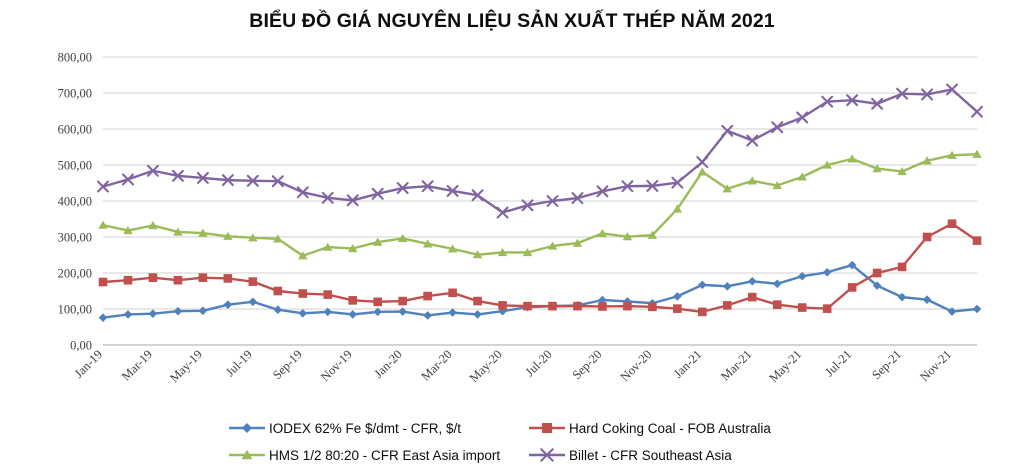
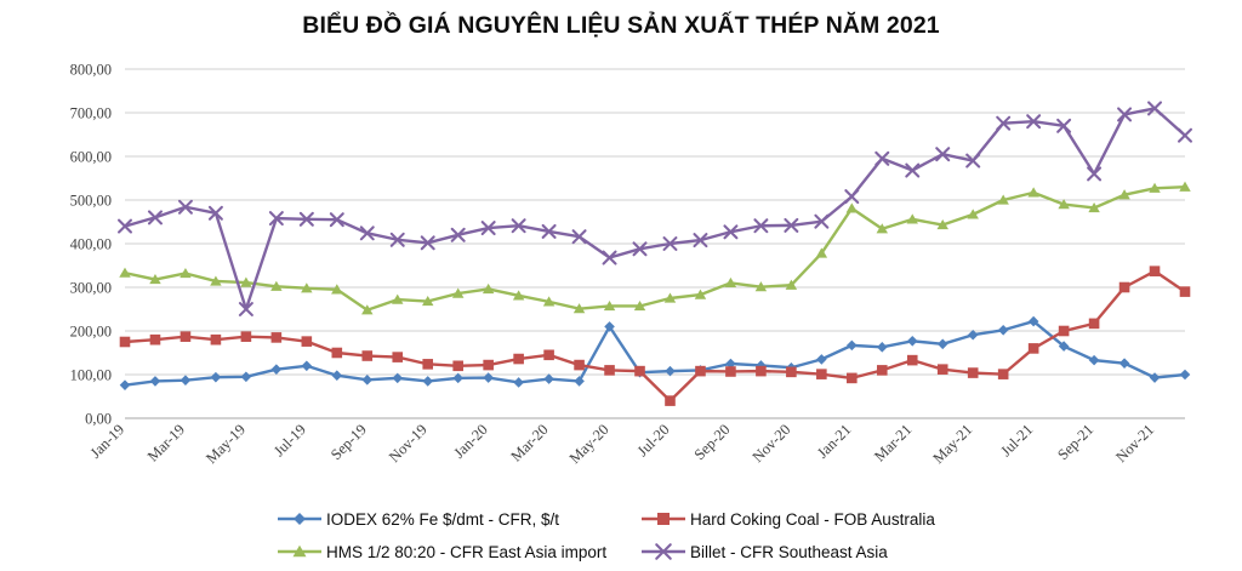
Billet - CFR Southeast Asia/May-19: 460 -> 250
IODEX 62% Fe $/dmt - CFR, $/t/May-20: 90 -> 210
Hard Coking Coal - FOB Australia/Jul-20: 110 -> 40
Billet - CFR Southeast Asia/May-21: 630 -> 590
Billet - CFR Southeast Asia/Sep-21: 700 -> 560
